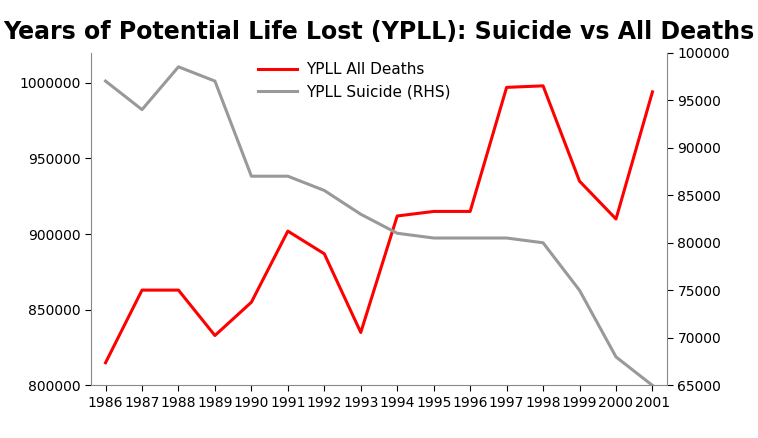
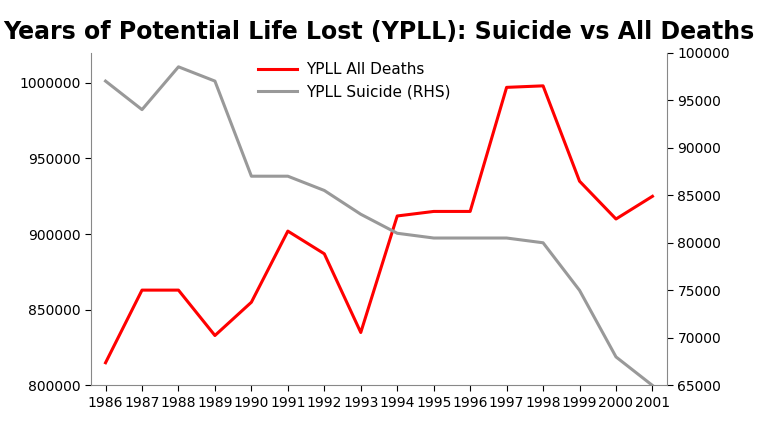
YPLL All Deaths/2001: 994000 -> 925000
